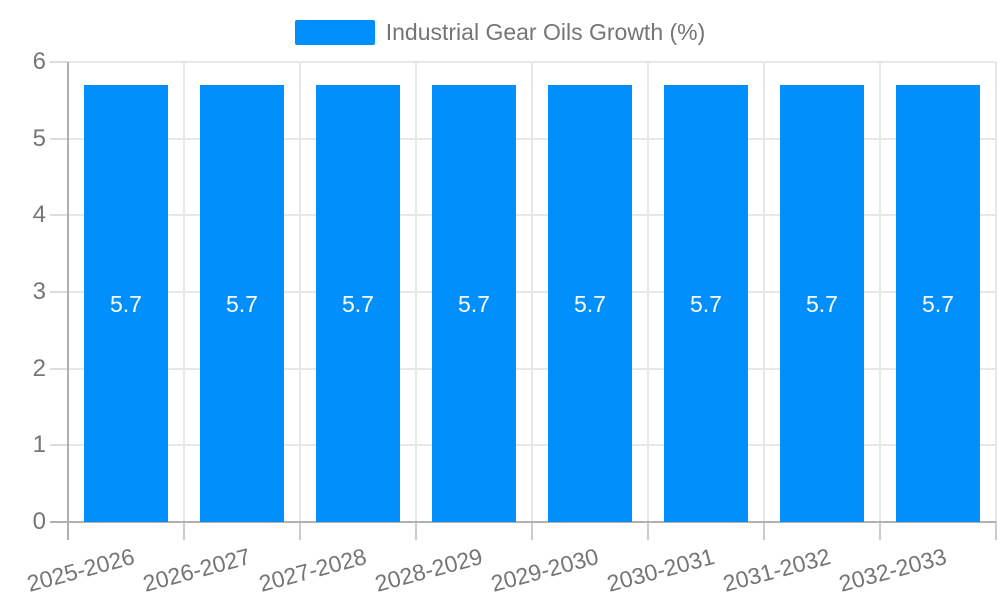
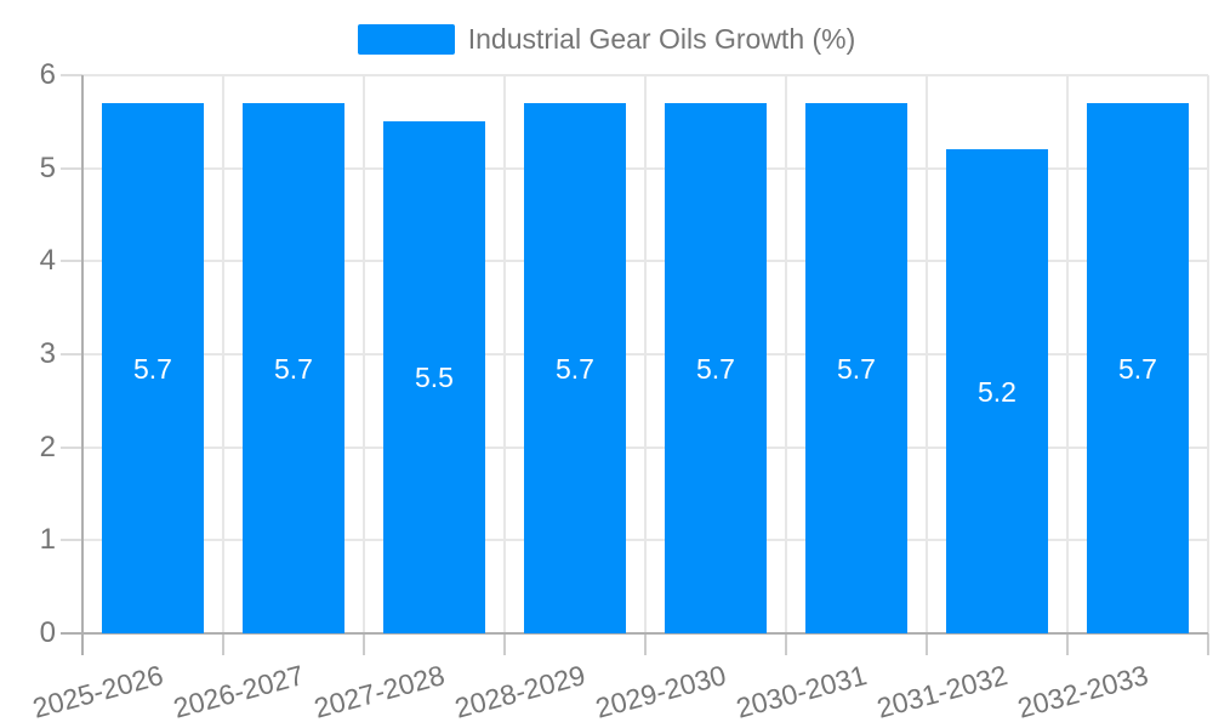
2027-2028: 5.7 -> 5.5
2031-2032: 5.7 -> 5.2
